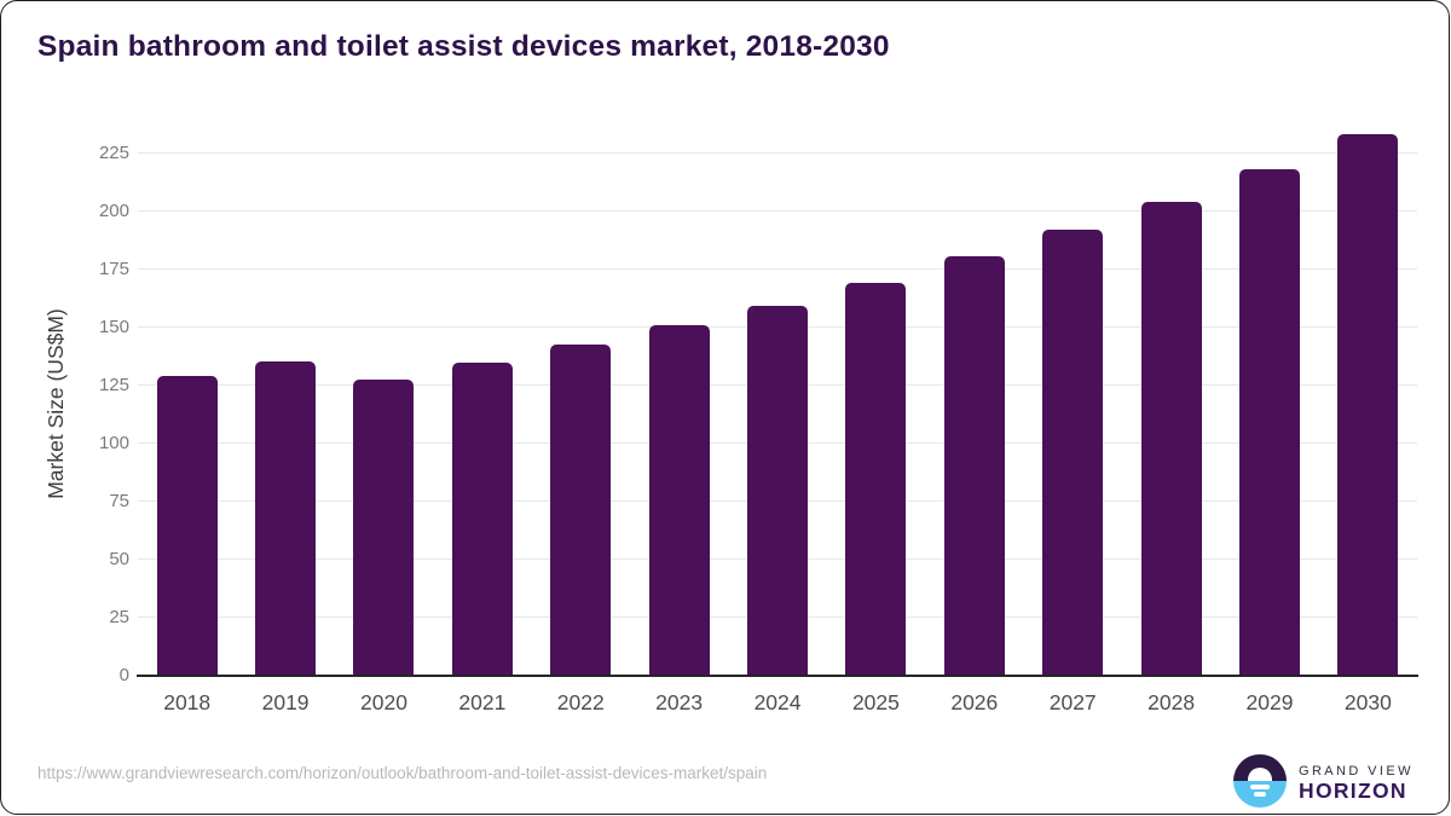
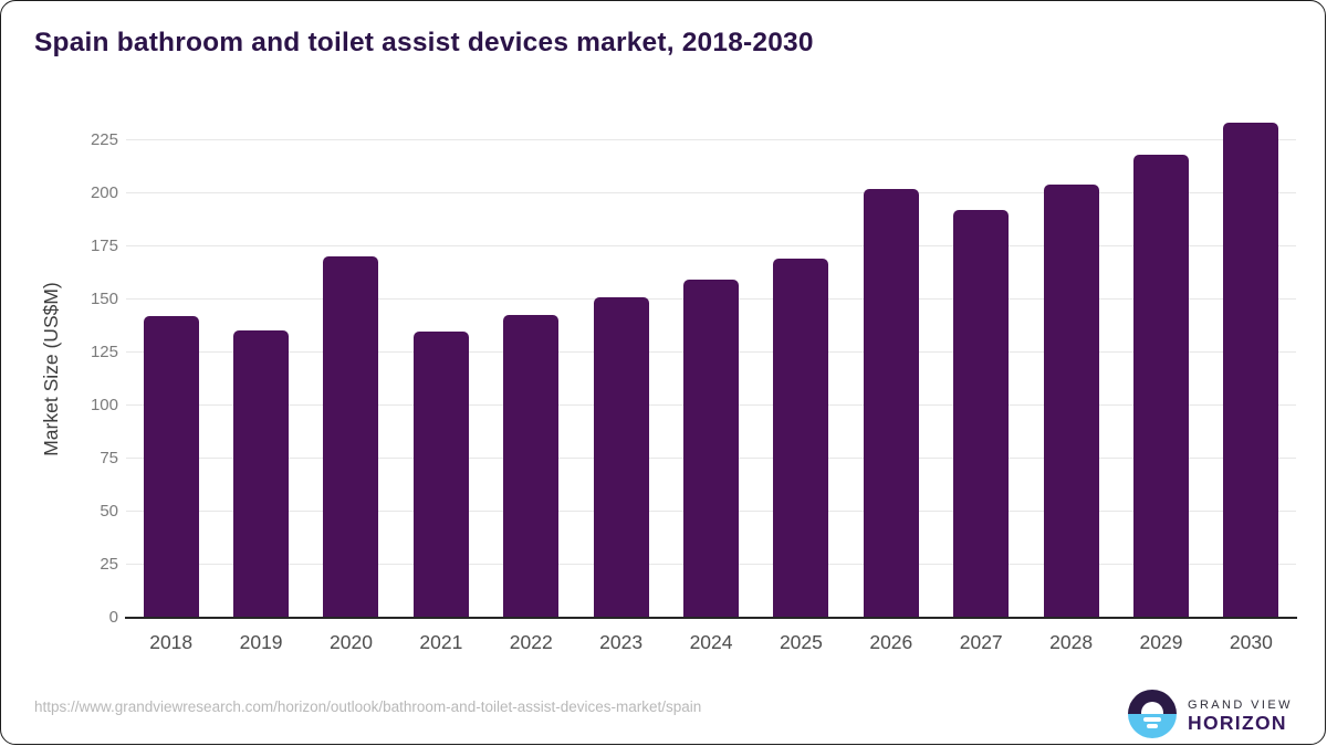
2018: 129 -> 142
2020: 128 -> 170
2026: 181 -> 202
